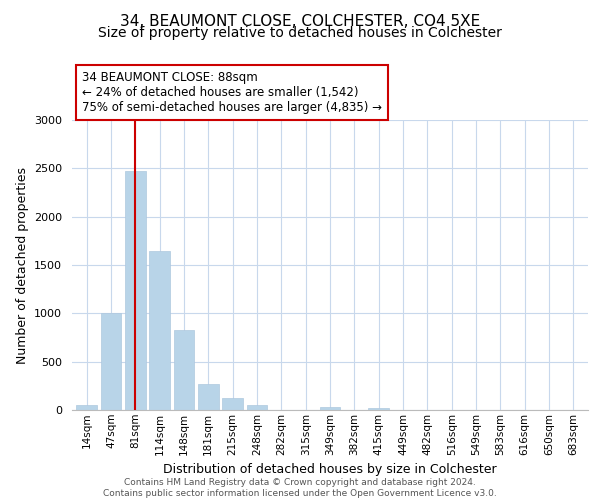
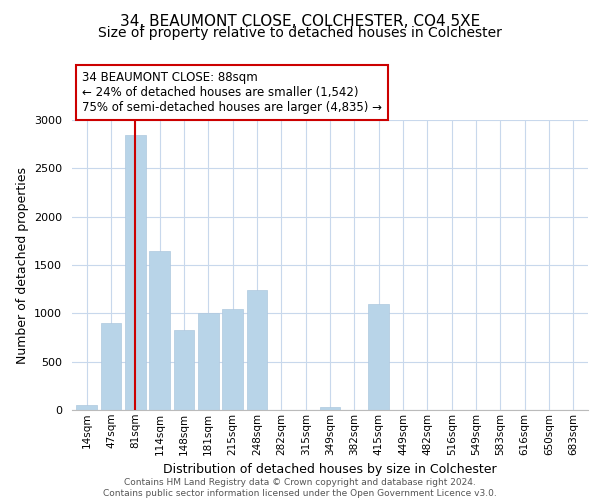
47sqm: 1000 -> 900
81sqm: 2470 -> 2840
181sqm: 270 -> 1000
215sqm: 120 -> 1040
248sqm: 50 -> 1240
415sqm: 20 -> 1100
